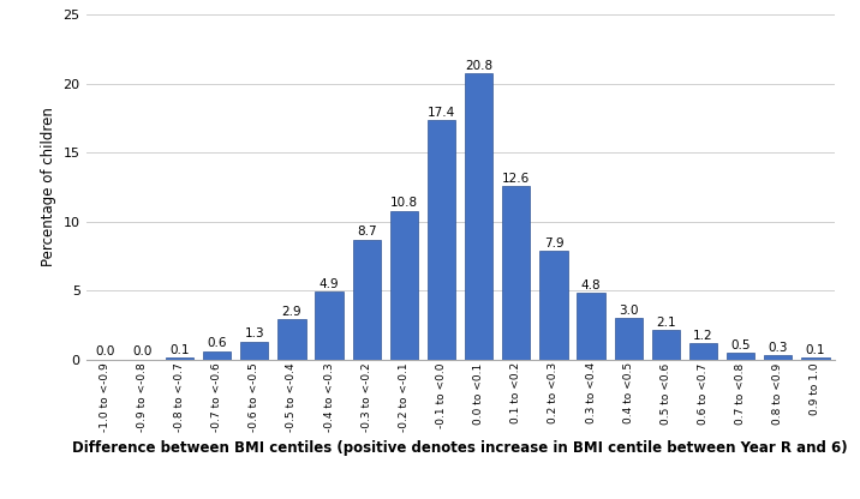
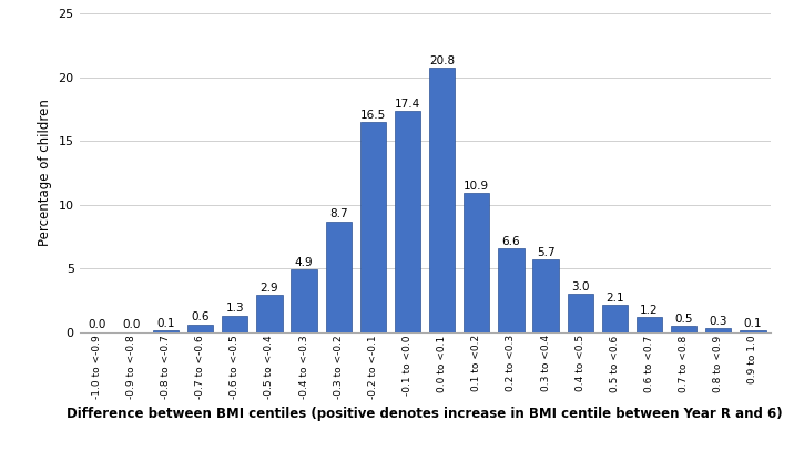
-0.2 to <-0.1: 10.8 -> 16.5
0.1 to <0.2: 12.6 -> 10.9
0.2 to <0.3: 7.9 -> 6.6
0.3 to <0.4: 4.8 -> 5.7
